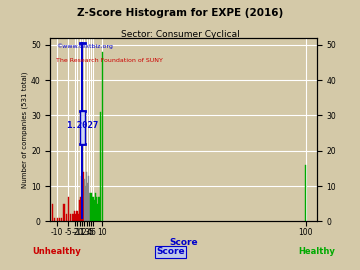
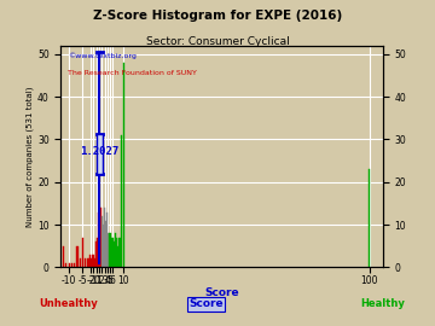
100: 16 -> 23
